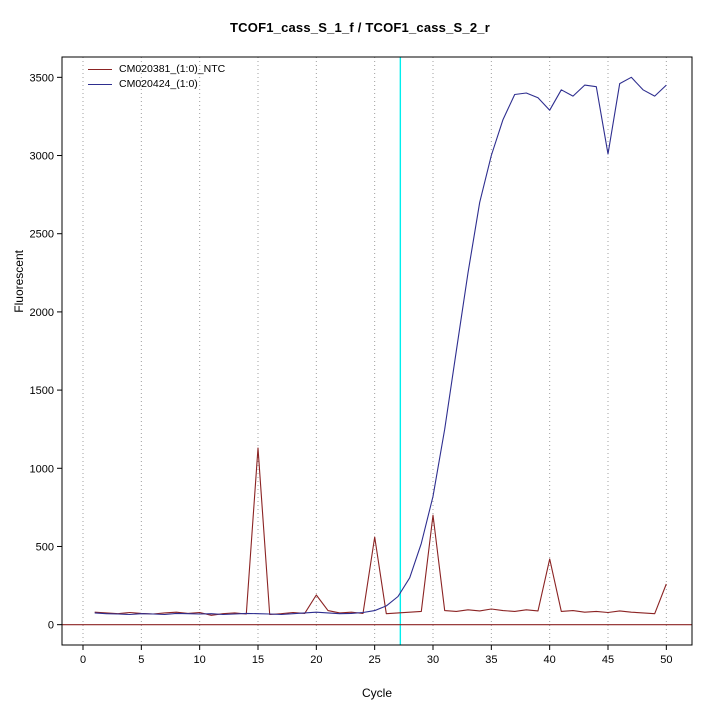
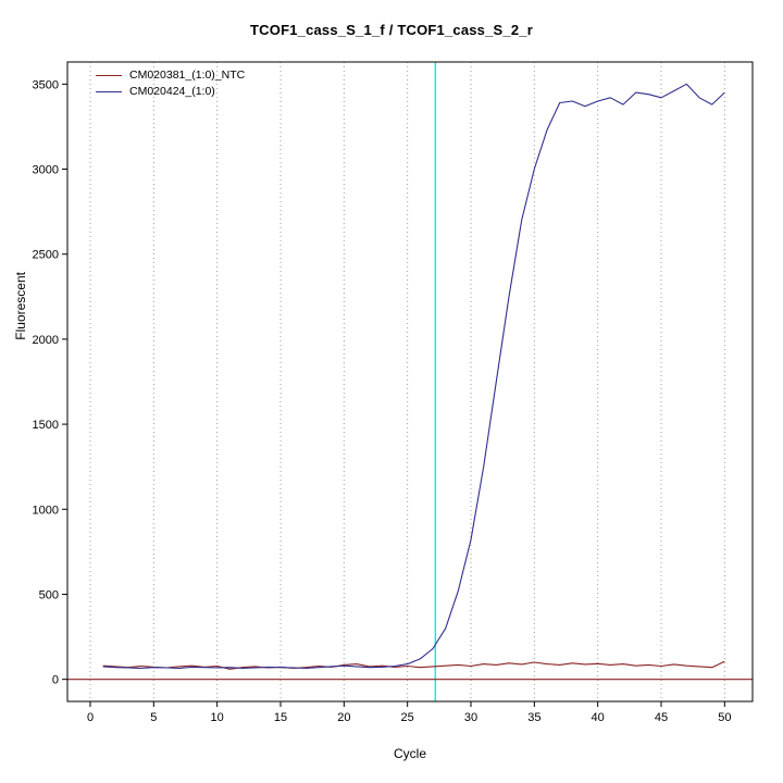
CM020381_(1:0)_NTC/15: 1130 -> 70
CM020381_(1:0)_NTC/20: 190 -> 80
CM020381_(1:0)_NTC/25: 560 -> 80
CM020381_(1:0)_NTC/30: 700 -> 80
CM020381_(1:0)_NTC/40: 420 -> 90
CM020424_(1:0)/40: 3290 -> 3400
CM020424_(1:0)/45: 3010 -> 3420
CM020381_(1:0)_NTC/50: 260 -> 100
